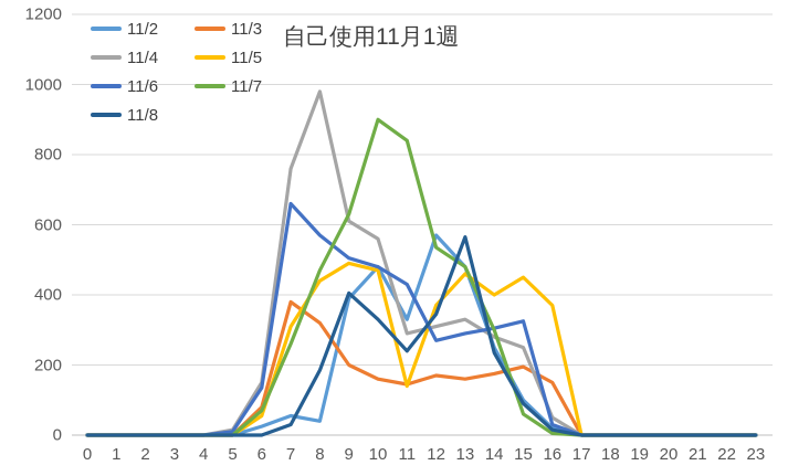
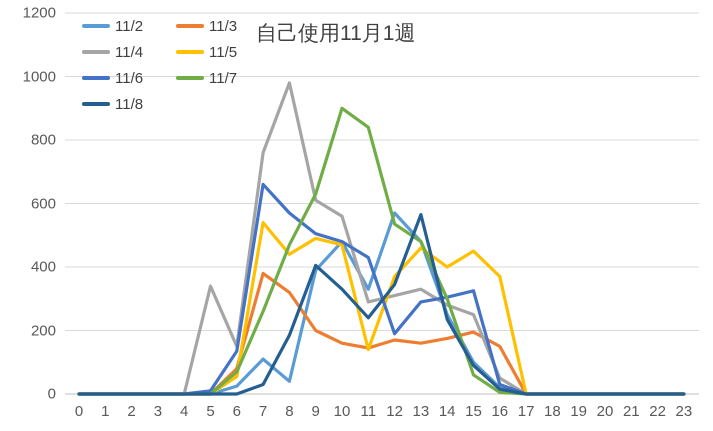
11/4/5: 20 -> 340
11/2/7: 60 -> 110
11/5/7: 310 -> 540
11/6/12: 270 -> 190
